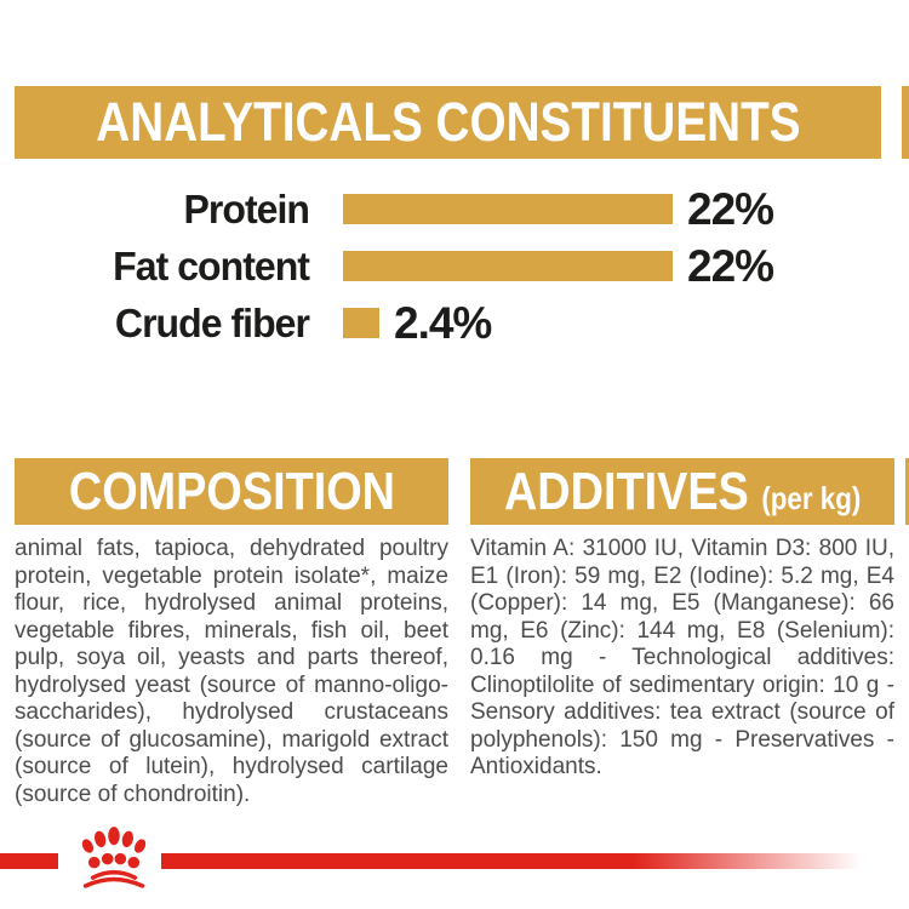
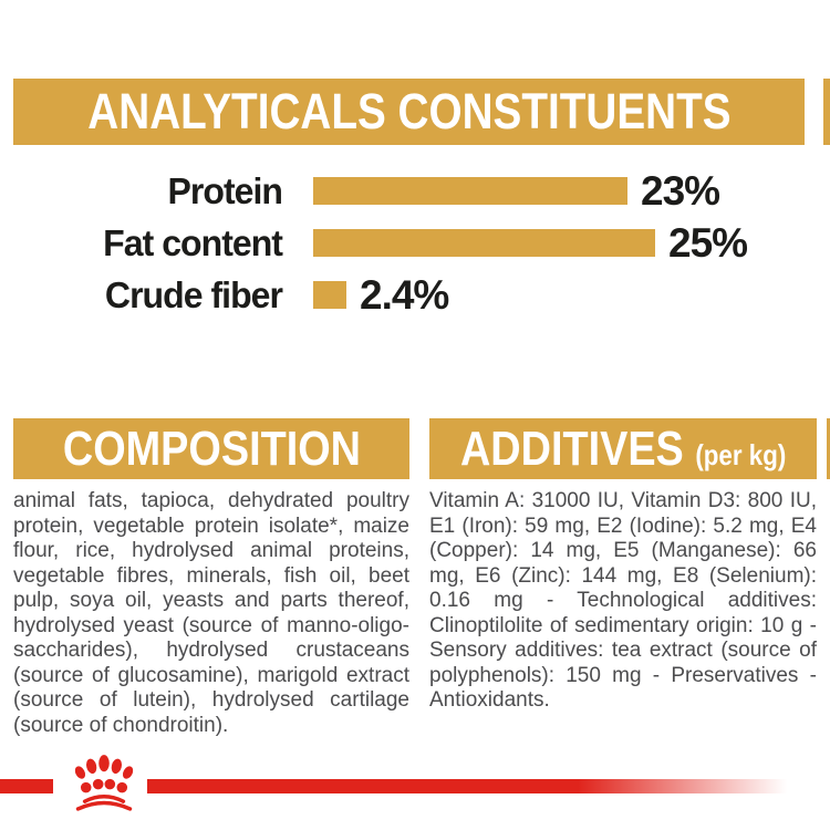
Protein: 22% -> 23%
Fat content: 22% -> 25%
